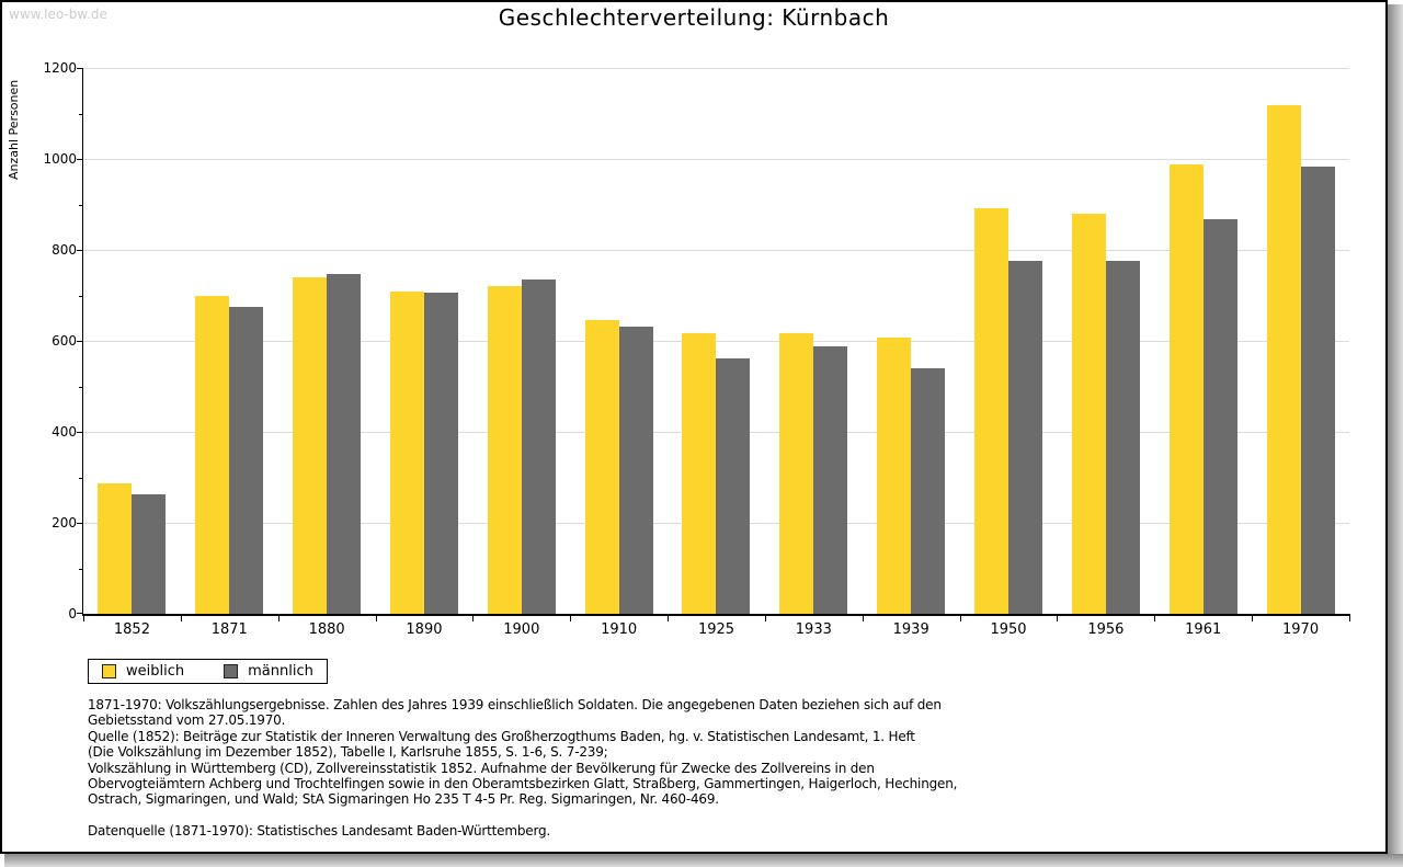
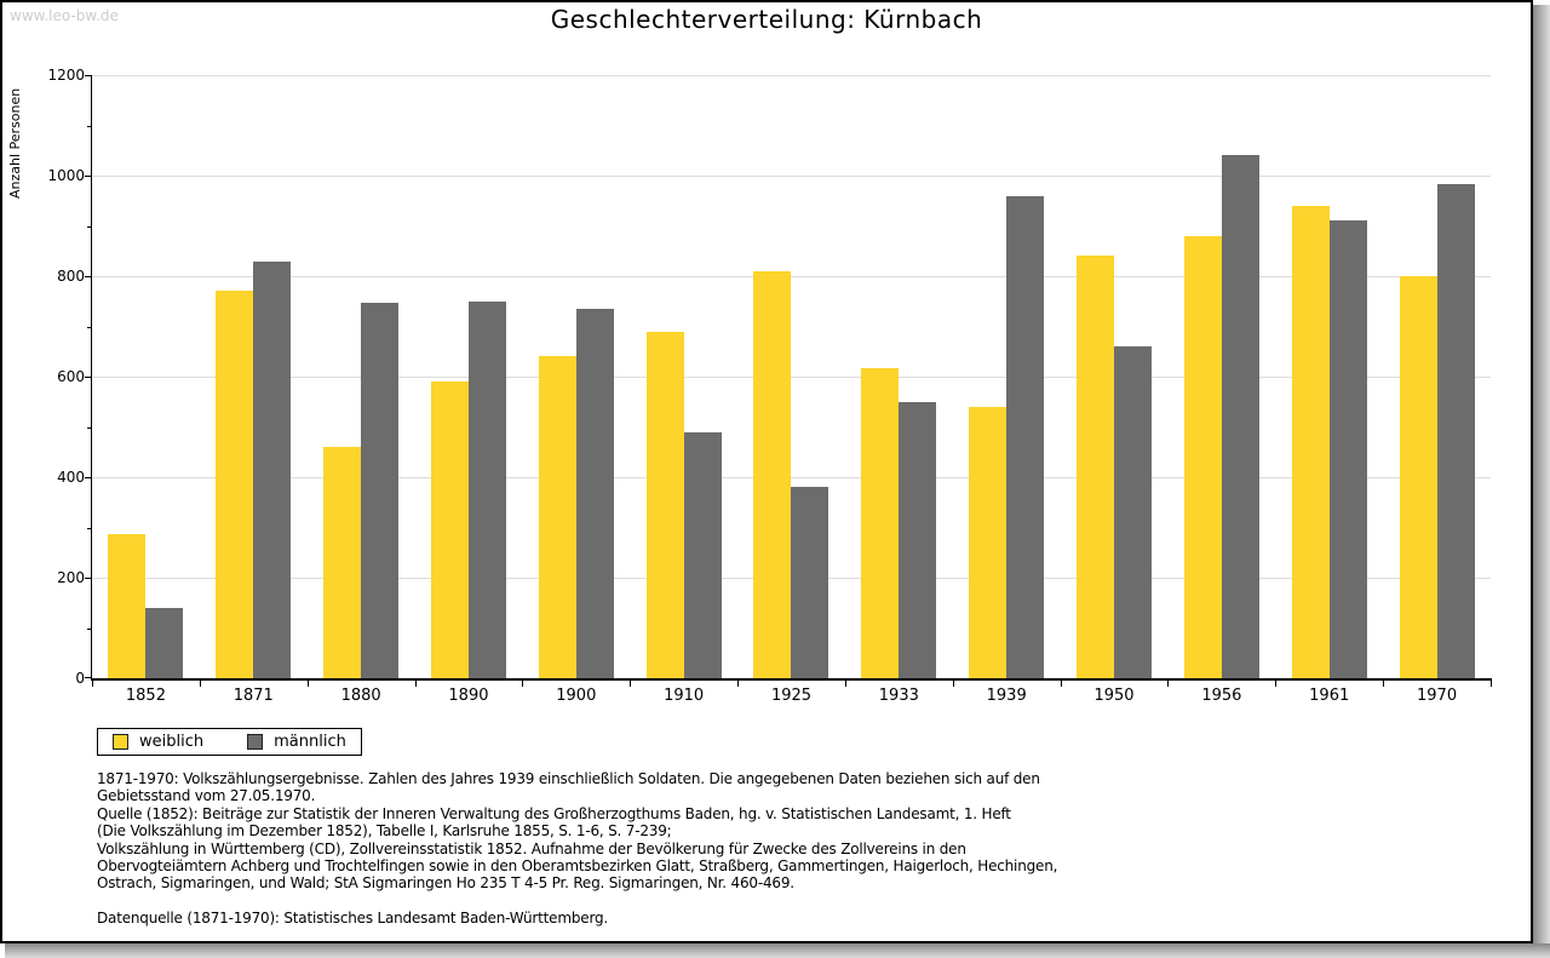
männlich/1852: 260 -> 140
weiblich/1871: 700 -> 770
männlich/1871: 680 -> 830
weiblich/1880: 740 -> 460
weiblich/1890: 710 -> 590
männlich/1890: 710 -> 750
weiblich/1900: 720 -> 640
weiblich/1910: 650 -> 690
männlich/1910: 630 -> 490
weiblich/1925: 620 -> 810
männlich/1925: 560 -> 380
männlich/1933: 590 -> 550
weiblich/1939: 610 -> 540
männlich/1939: 540 -> 960
weiblich/1950: 890 -> 840
männlich/1950: 780 -> 660
männlich/1956: 780 -> 1040
weiblich/1961: 990 -> 940
männlich/1961: 870 -> 910
weiblich/1970: 1120 -> 800
